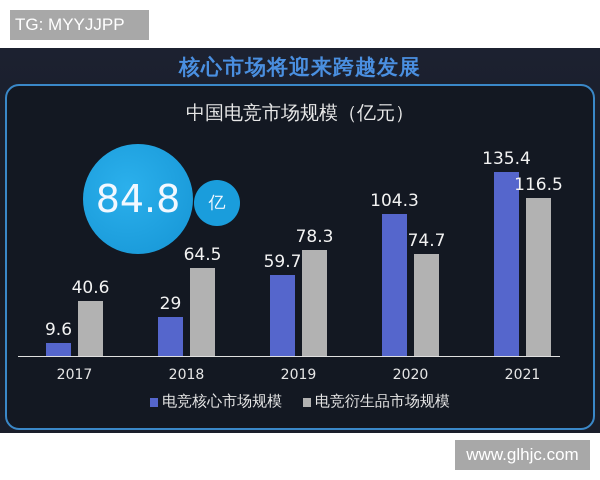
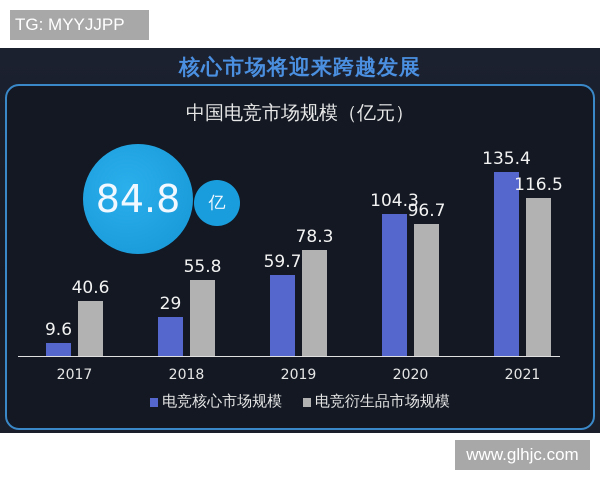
电竞衍生品市场规模/2018: 64.5 -> 55.8
电竞衍生品市场规模/2020: 74.7 -> 96.7
